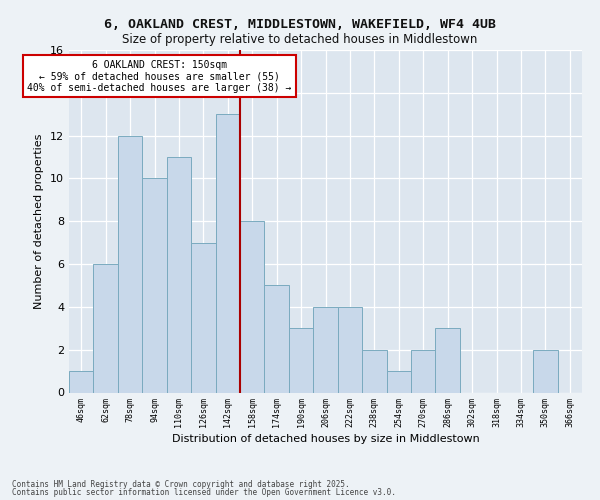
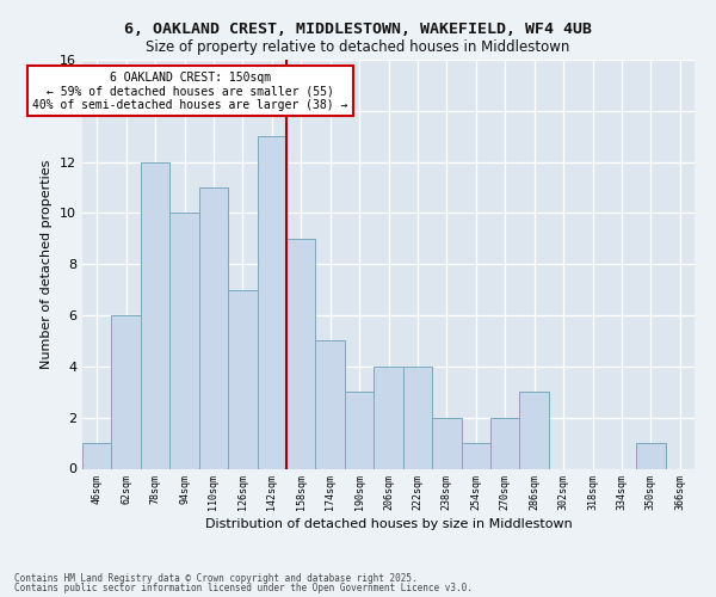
158sqm: 8 -> 9
350sqm: 2 -> 1
